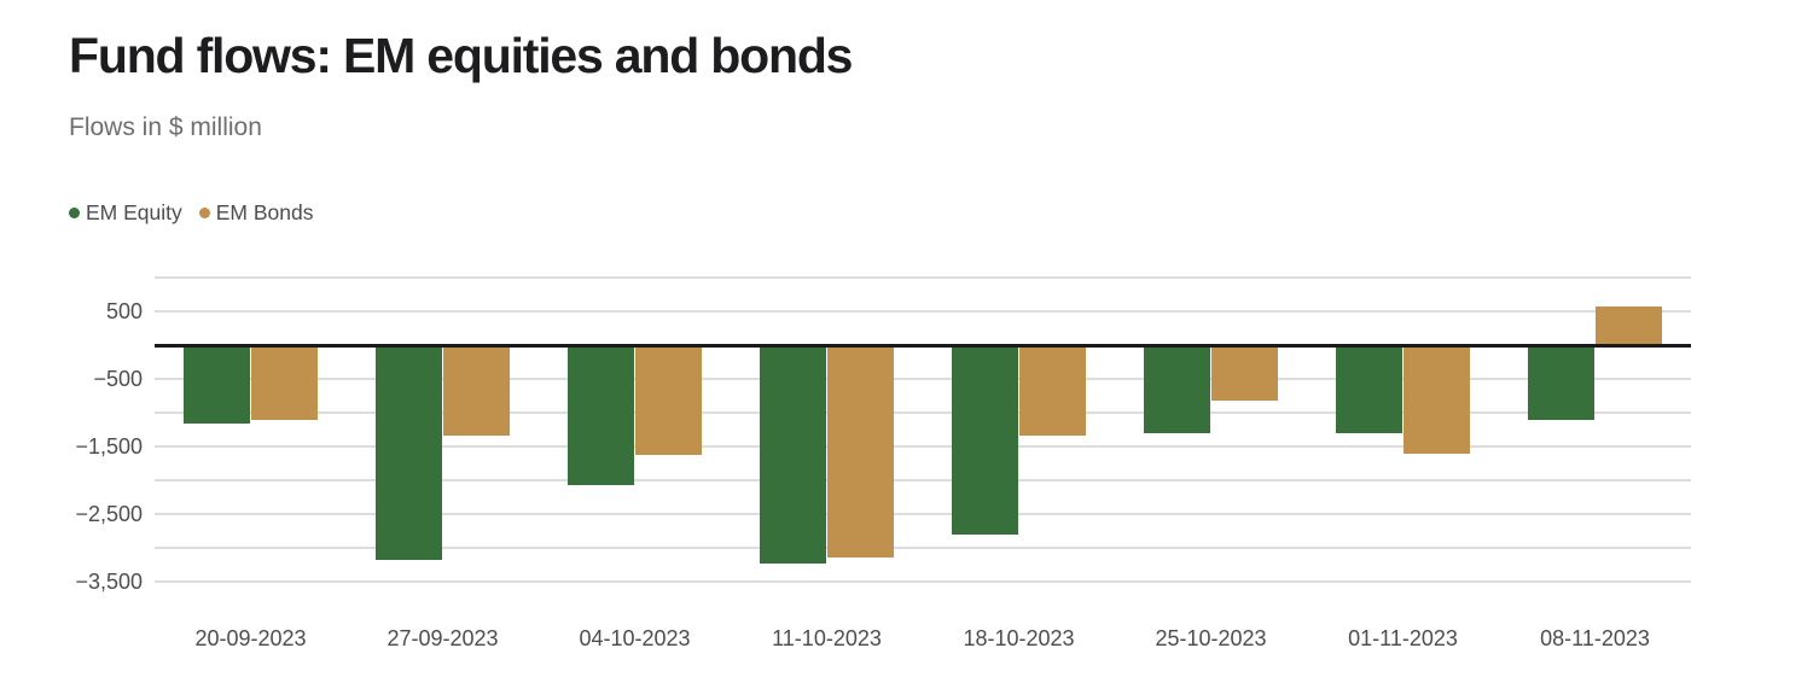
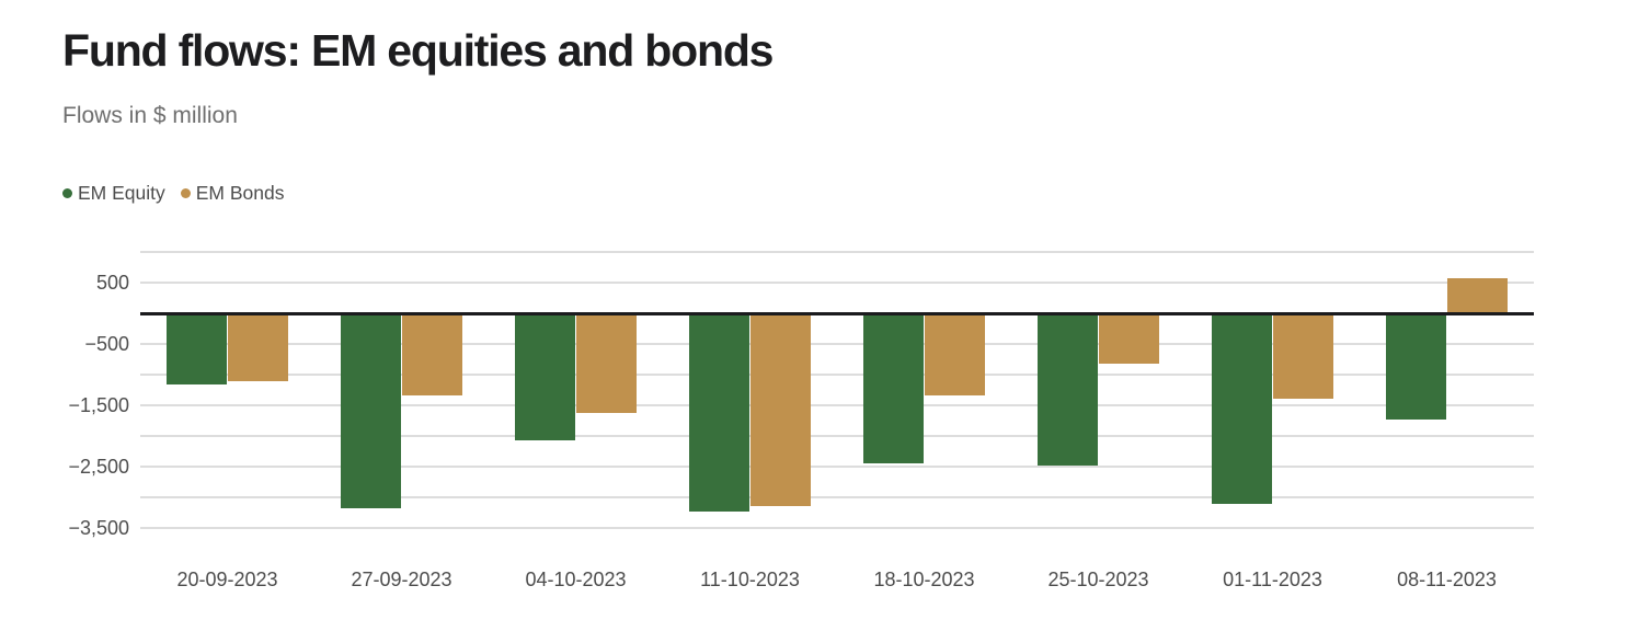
EM Equity/18-10-2023: -2800 -> -2400
EM Equity/25-10-2023: -1300 -> -2500
EM Equity/01-11-2023: -1300 -> -3100
EM Bonds/01-11-2023: -1600 -> -1400
EM Equity/08-11-2023: -1100 -> -1700
